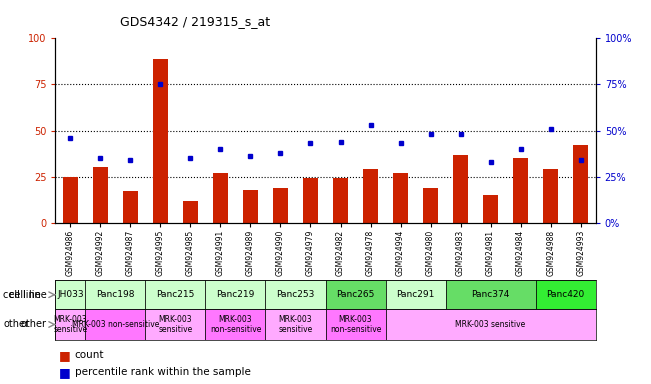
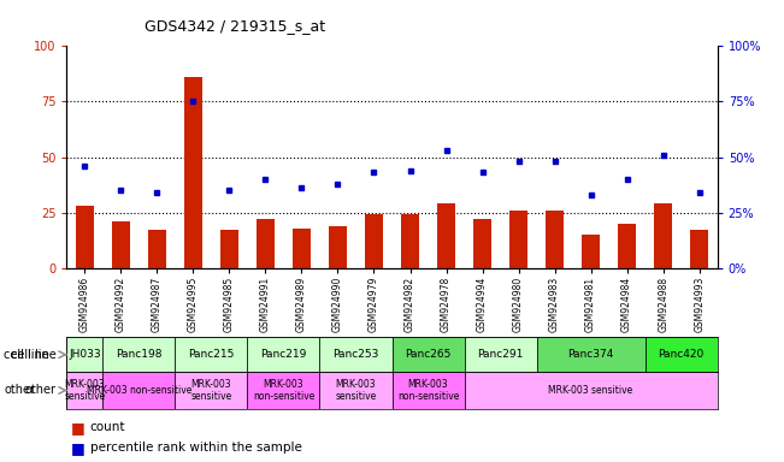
GSM924986: 25 -> 28
GSM924992: 30 -> 21
GSM924995: 89 -> 86
GSM924985: 12 -> 17
GSM924991: 27 -> 22
GSM924994: 27 -> 22
GSM924980: 19 -> 26
GSM924983: 37 -> 26
GSM924984: 35 -> 20
GSM924993: 42 -> 17
